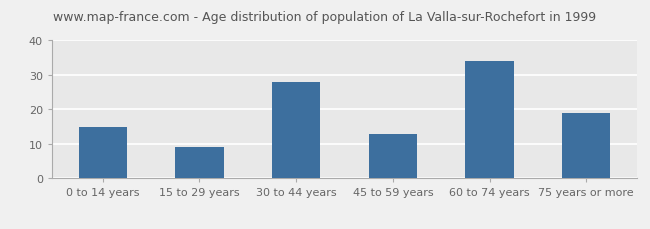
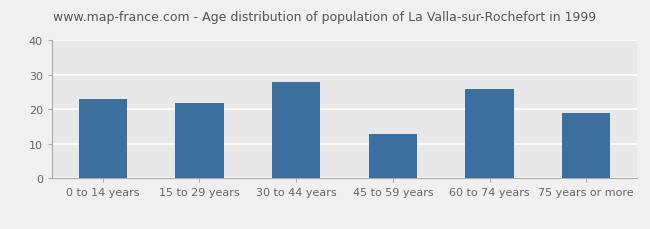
0 to 14 years: 15 -> 23
15 to 29 years: 9 -> 22
60 to 74 years: 34 -> 26
